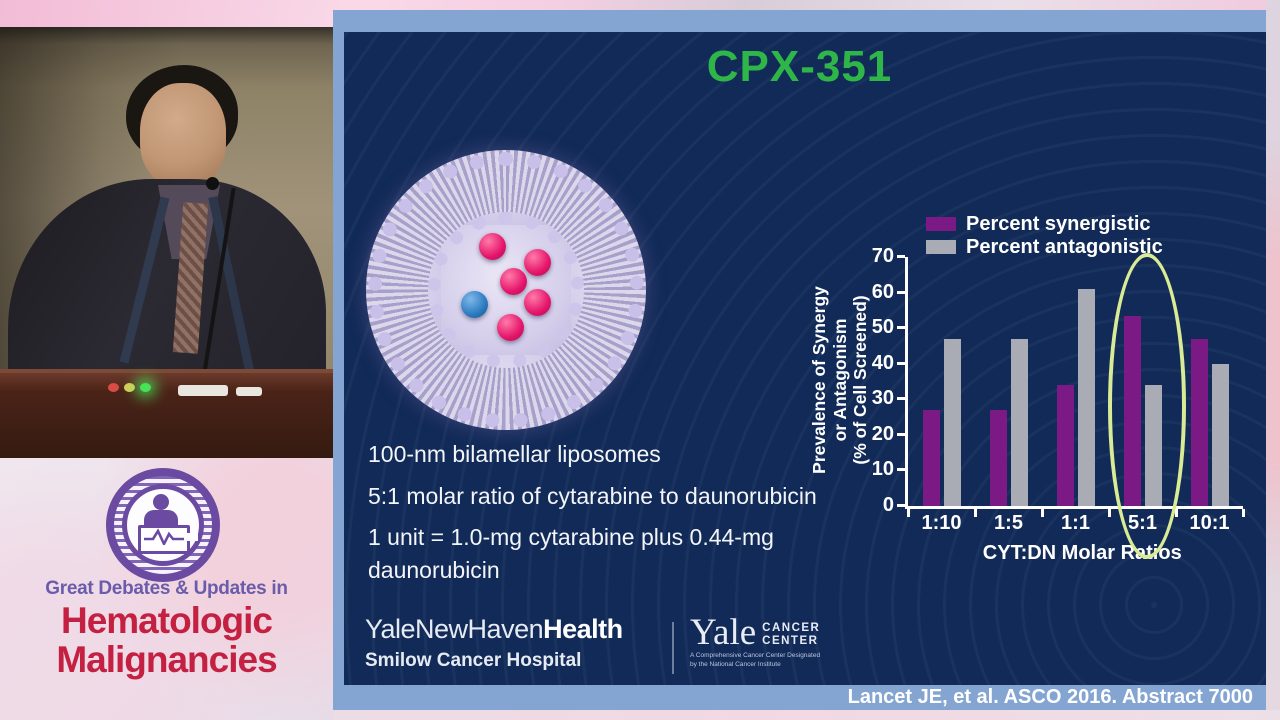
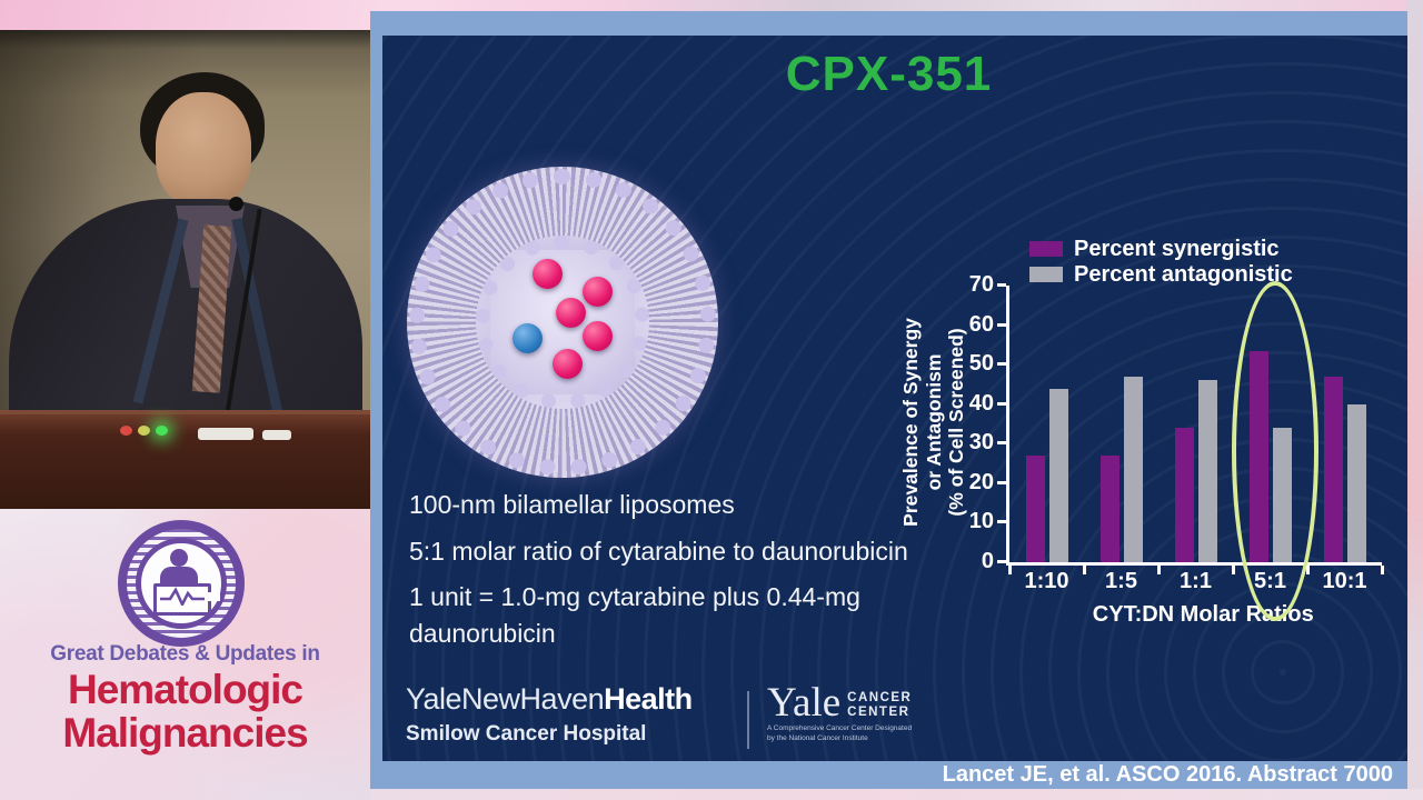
Percent antagonistic/1:10: 47 -> 44
Percent antagonistic/1:1: 61 -> 46
